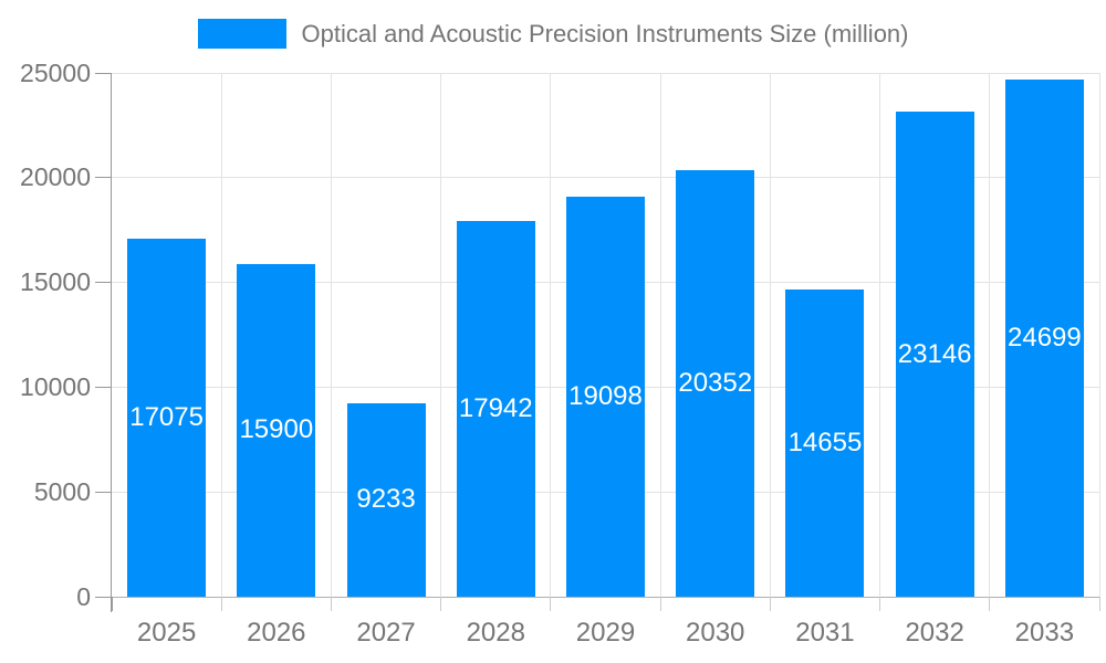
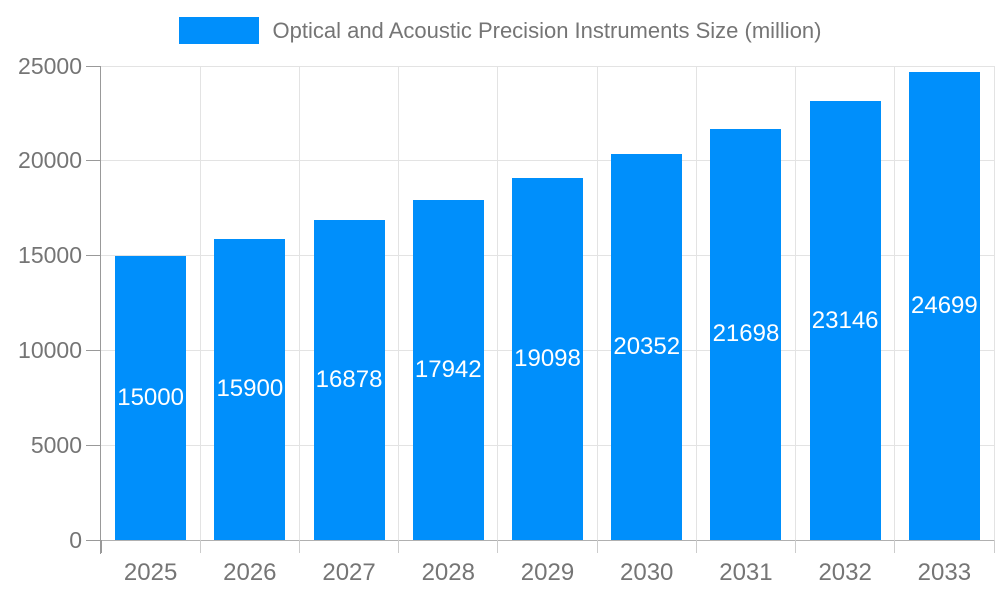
2025: 17075 -> 15000
2027: 9233 -> 16878
2031: 14655 -> 21698
